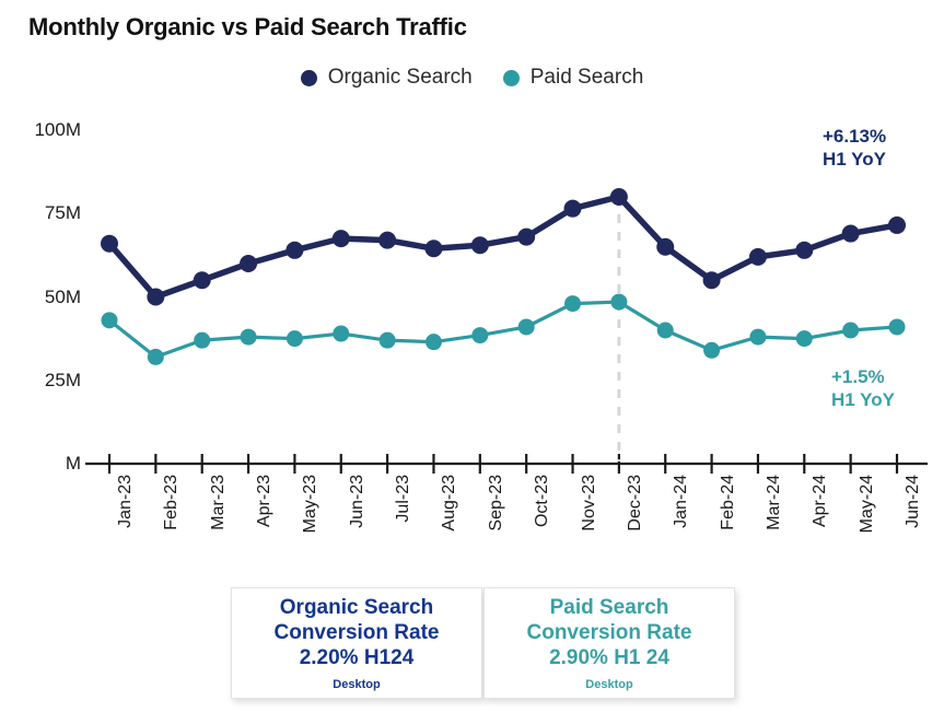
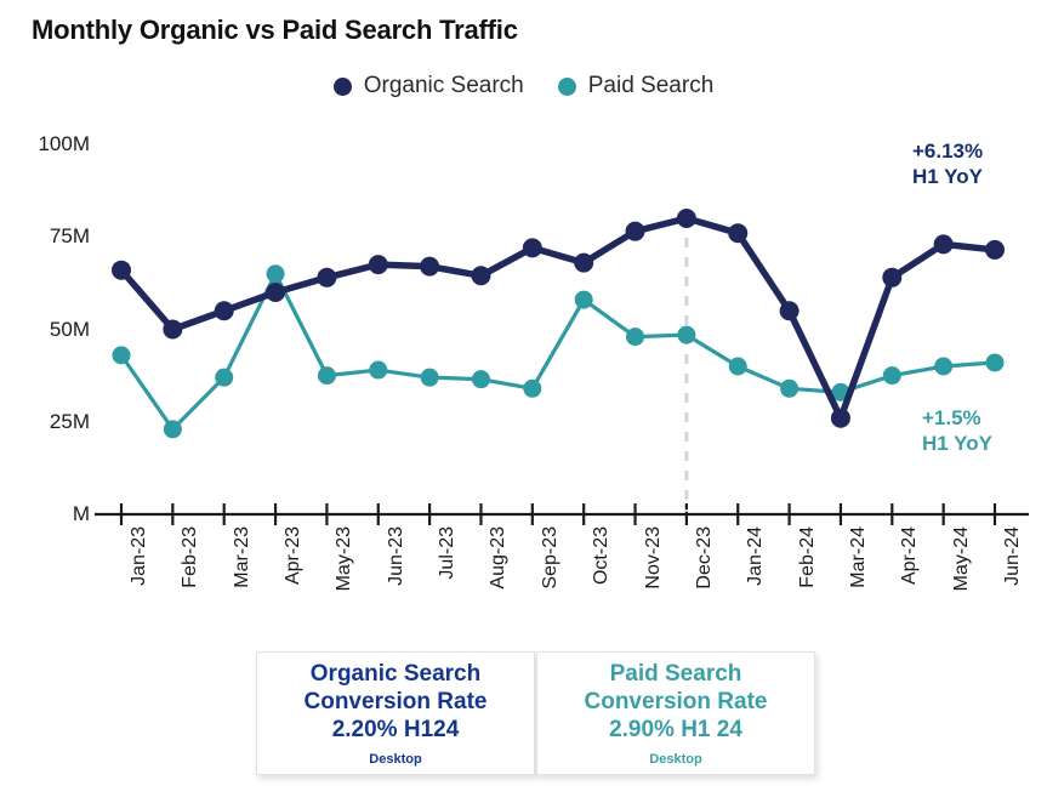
Paid Search/Feb-23: 32M -> 23M
Paid Search/Apr-23: 38M -> 65M
Organic Search/Sep-23: 66M -> 72M
Paid Search/Sep-23: 38M -> 34M
Paid Search/Oct-23: 41M -> 58M
Organic Search/Jan-24: 65M -> 76M
Organic Search/Mar-24: 62M -> 26M
Paid Search/Mar-24: 38M -> 33M
Organic Search/May-24: 69M -> 73M
